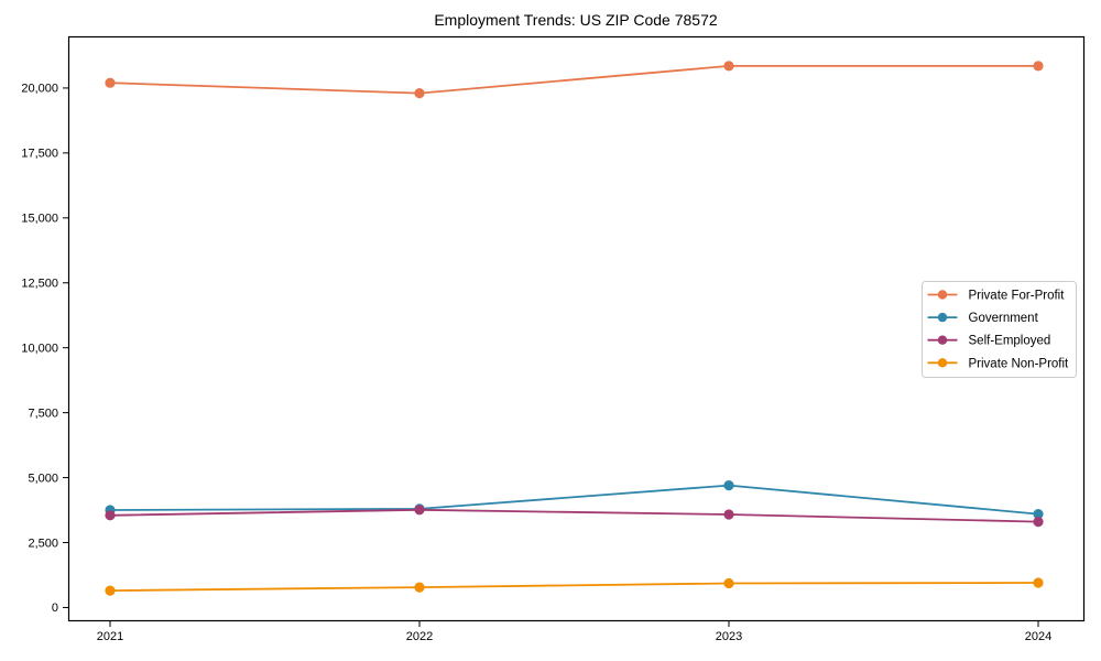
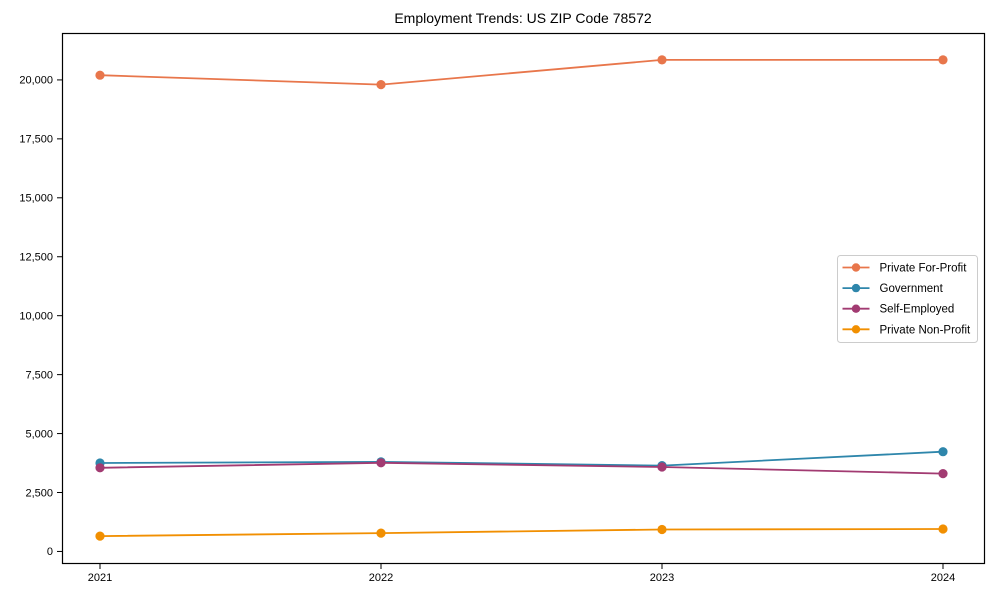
Government/2023: 4700 -> 3600
Government/2024: 3600 -> 4200
